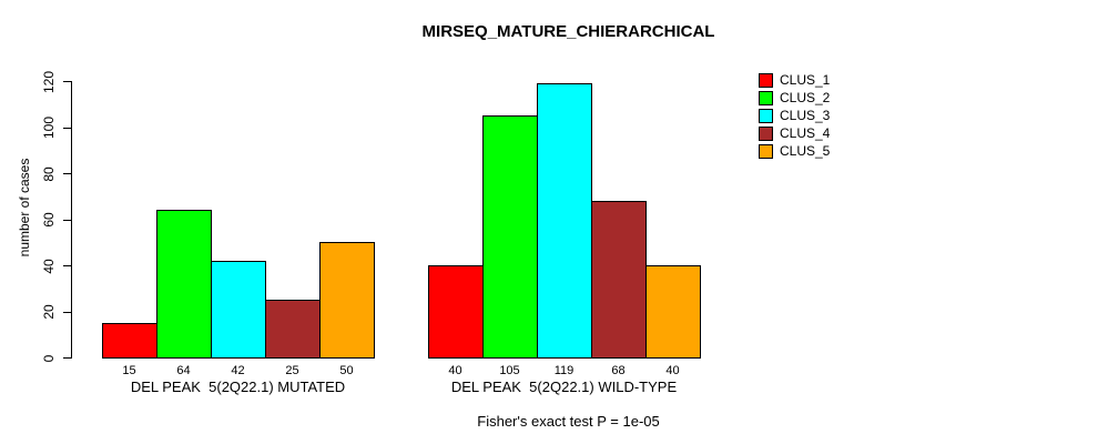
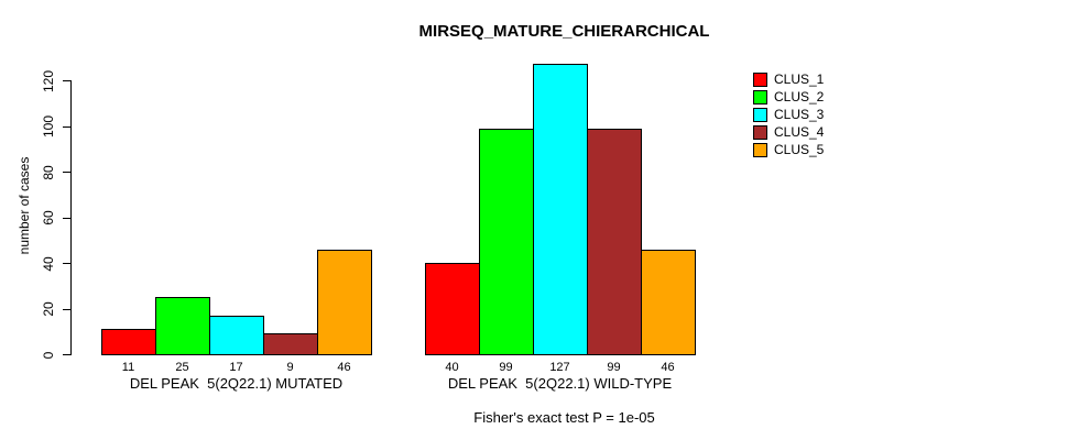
CLUS_1/DEL PEAK 5(2Q22.1) MUTATED: 15 -> 11
CLUS_2/DEL PEAK 5(2Q22.1) MUTATED: 64 -> 25
CLUS_3/DEL PEAK 5(2Q22.1) MUTATED: 42 -> 17
CLUS_4/DEL PEAK 5(2Q22.1) MUTATED: 25 -> 9
CLUS_5/DEL PEAK 5(2Q22.1) MUTATED: 50 -> 46
CLUS_2/DEL PEAK 5(2Q22.1) WILD-TYPE: 105 -> 99
CLUS_3/DEL PEAK 5(2Q22.1) WILD-TYPE: 119 -> 127
CLUS_4/DEL PEAK 5(2Q22.1) WILD-TYPE: 68 -> 99
CLUS_5/DEL PEAK 5(2Q22.1) WILD-TYPE: 40 -> 46
